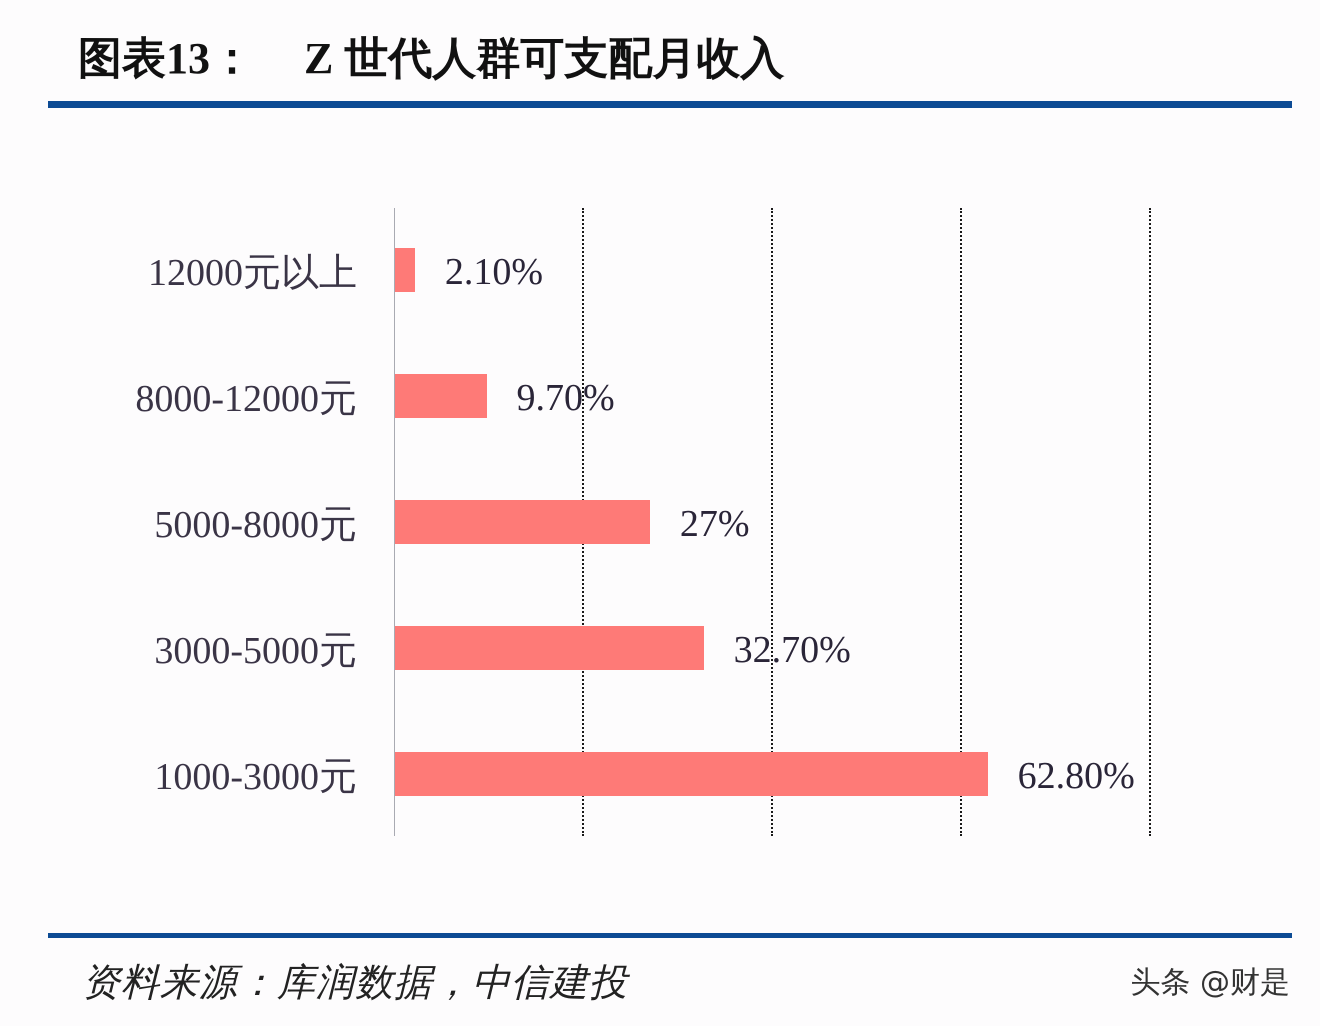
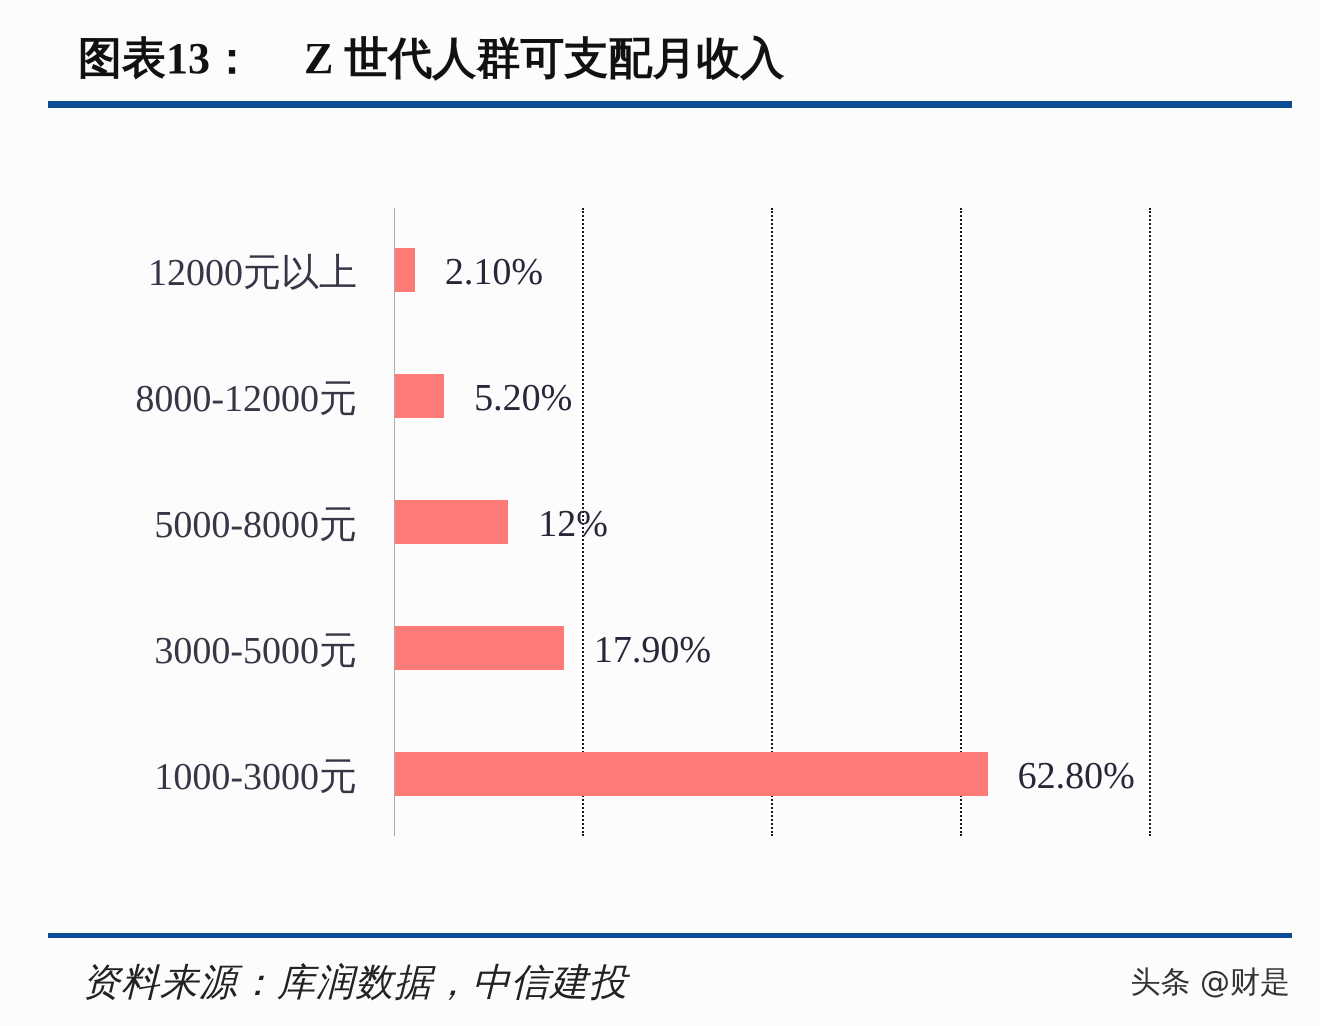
8000-12000元: 9.70% -> 5.20%
5000-8000元: 27% -> 12%
3000-5000元: 32.70% -> 17.90%
